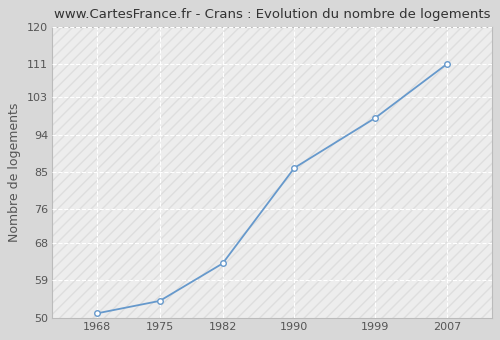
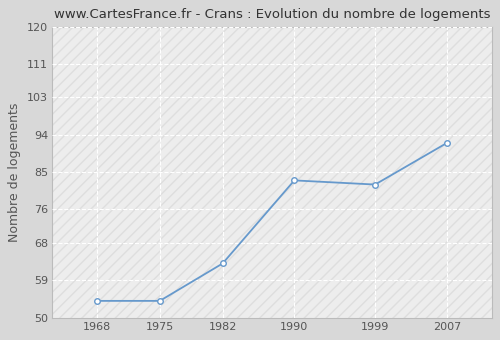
1968: 51 -> 54
1990: 86 -> 83
1999: 98 -> 82
2007: 111 -> 92
